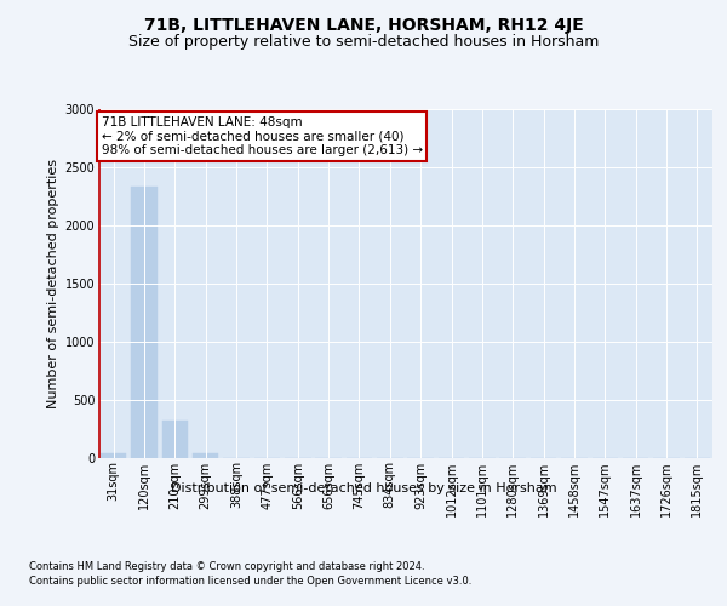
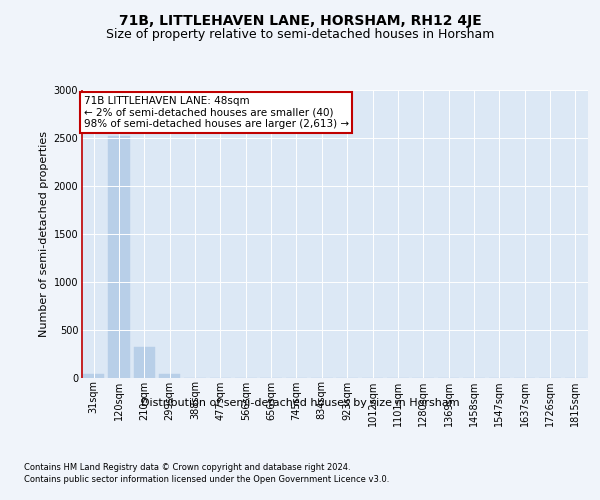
120sqm: 2330 -> 2520
